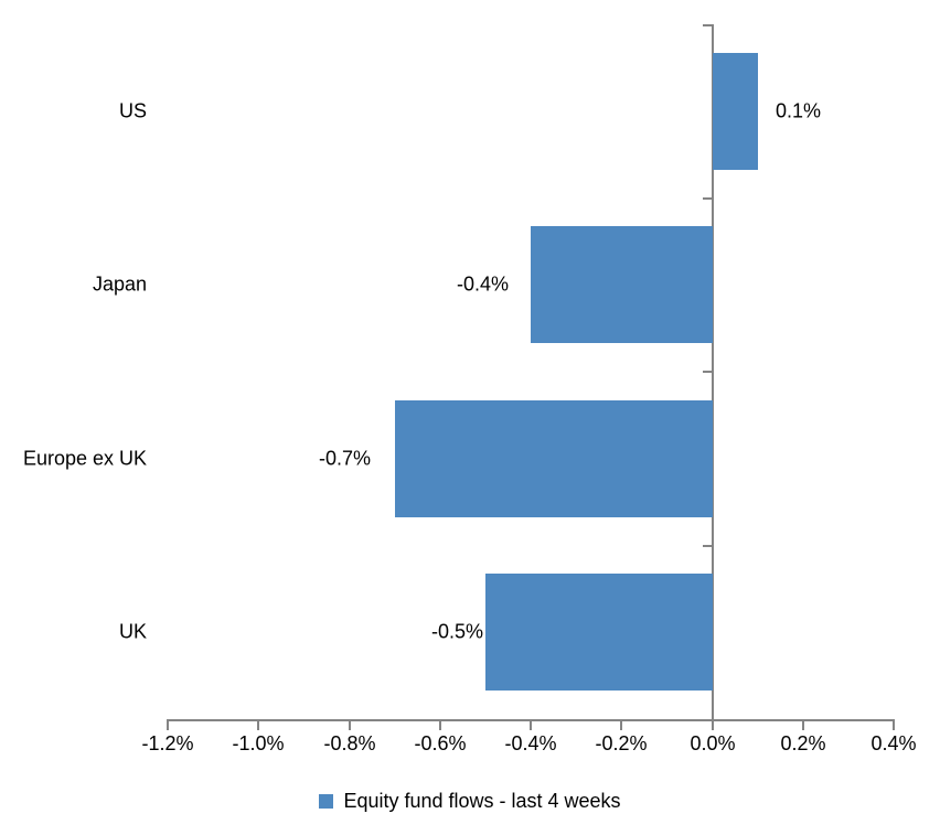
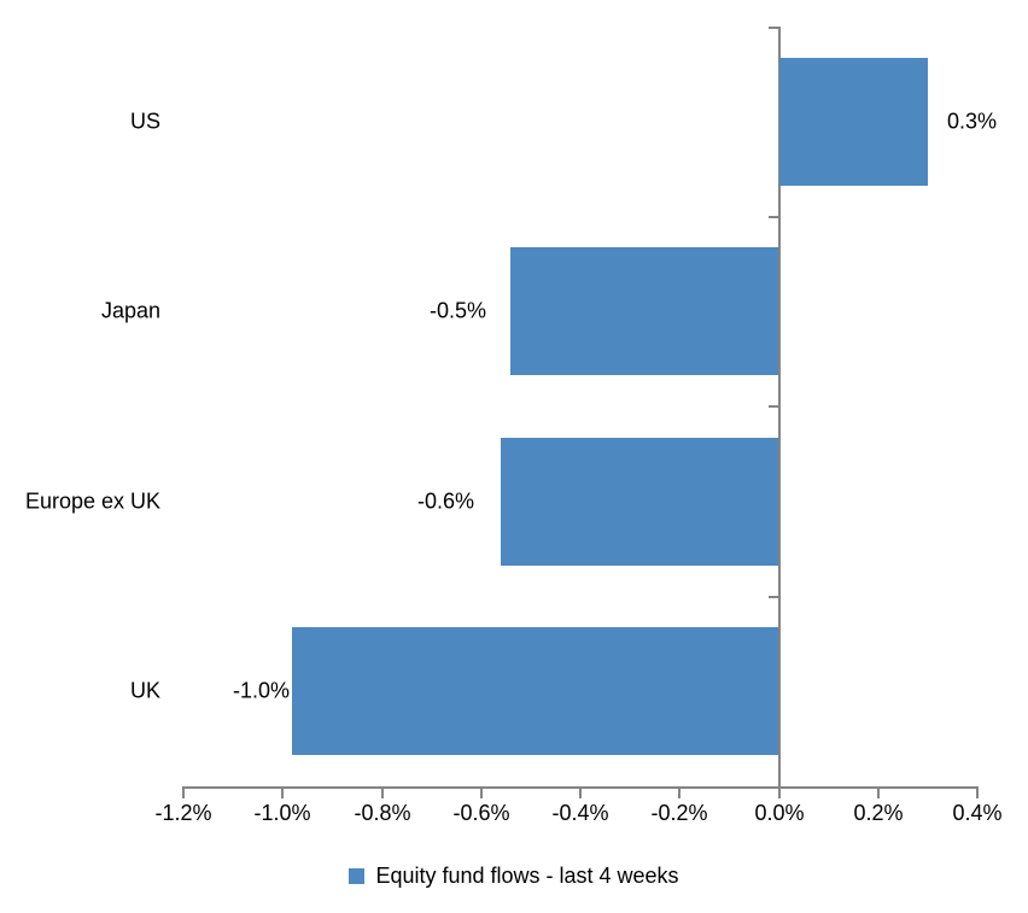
US: 0.1% -> 0.3%
Japan: -0.4% -> -0.5%
Europe ex UK: -0.7% -> -0.6%
UK: -0.5% -> -1.0%
